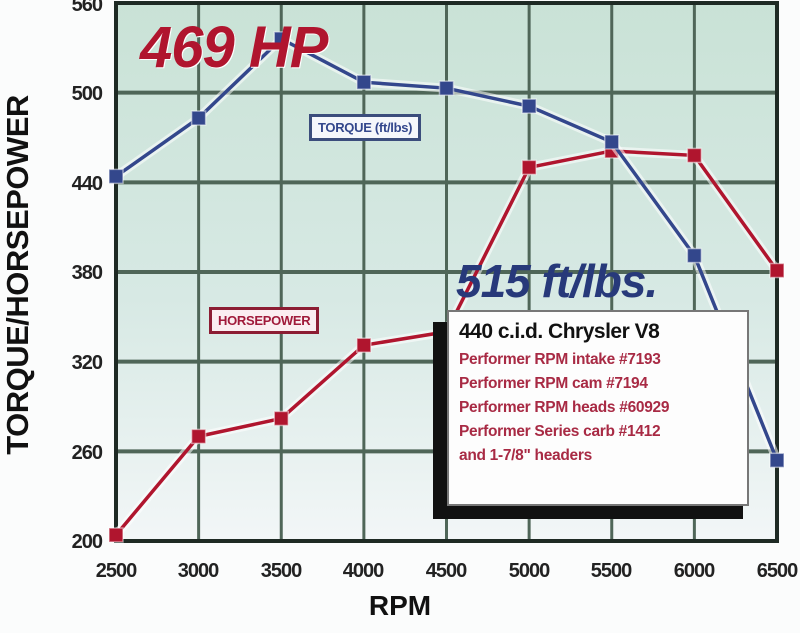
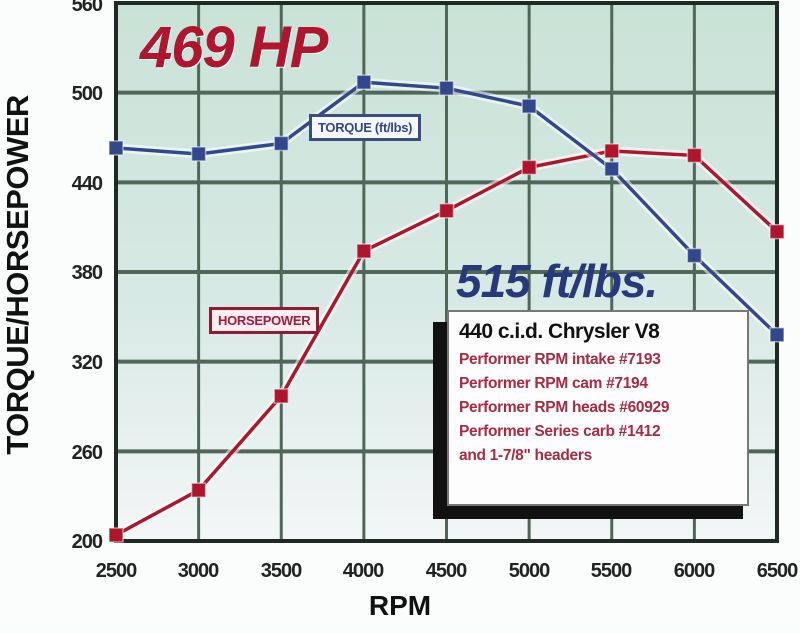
TORQUE (ft/lbs)/2500: 444 -> 463
TORQUE (ft/lbs)/3000: 483 -> 459
HORSEPOWER/3000: 270 -> 234
TORQUE (ft/lbs)/3500: 536 -> 466
HORSEPOWER/3500: 282 -> 297
HORSEPOWER/4000: 331 -> 394
HORSEPOWER/4500: 340 -> 421
TORQUE (ft/lbs)/5500: 467 -> 449
TORQUE (ft/lbs)/6500: 254 -> 338
HORSEPOWER/6500: 381 -> 407
